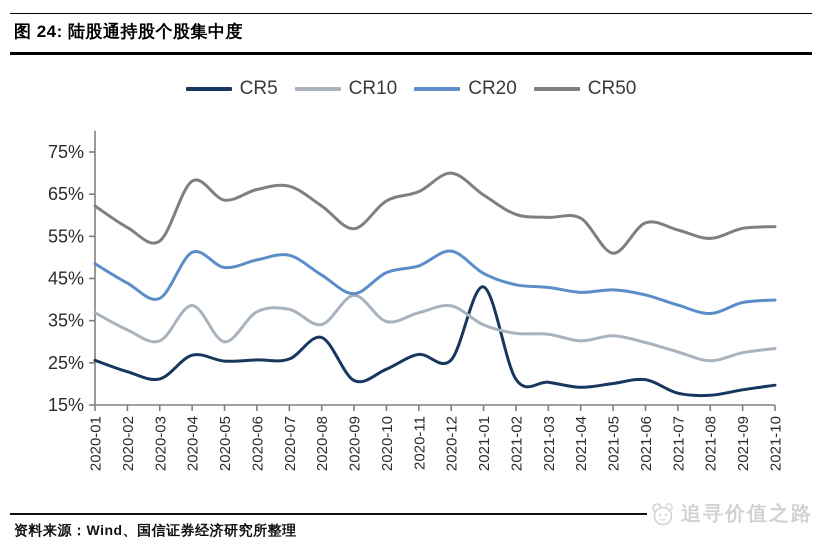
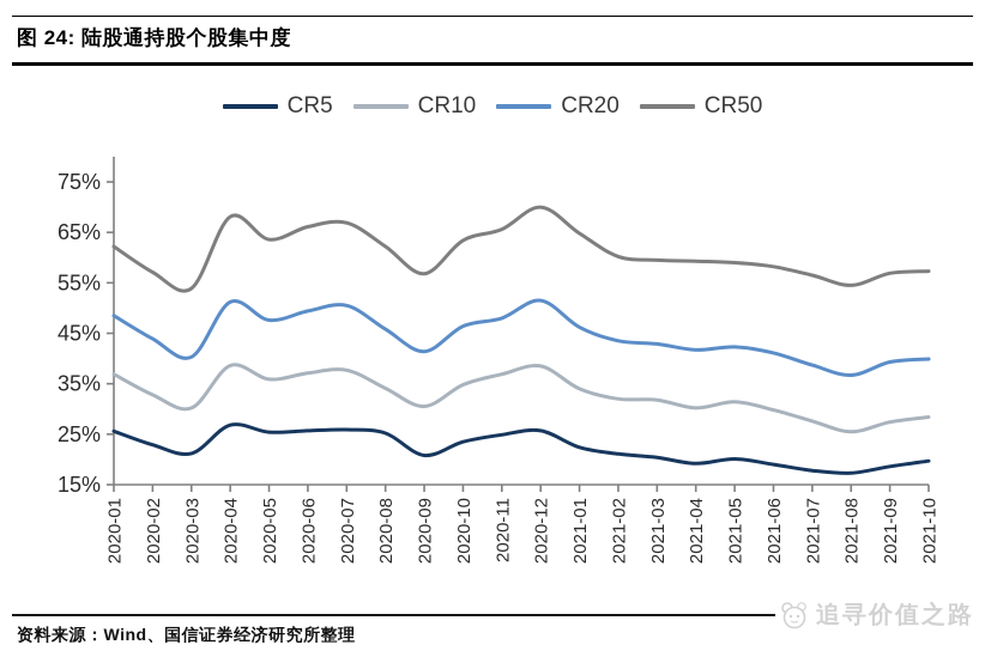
CR10/2020-05: 30% -> 36%
CR5/2020-08: 31% -> 25%
CR10/2020-09: 41% -> 30%
CR5/2020-11: 27% -> 25%
CR5/2021-01: 43% -> 22%
CR50/2021-05: 51% -> 59%
CR5/2021-06: 21% -> 19%
